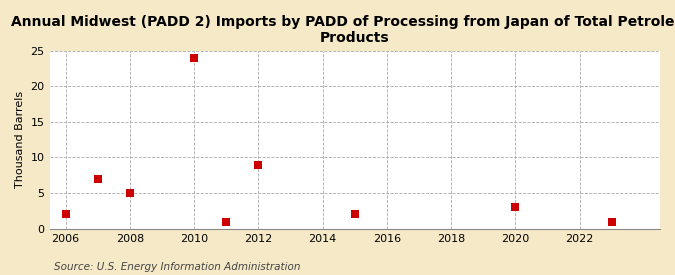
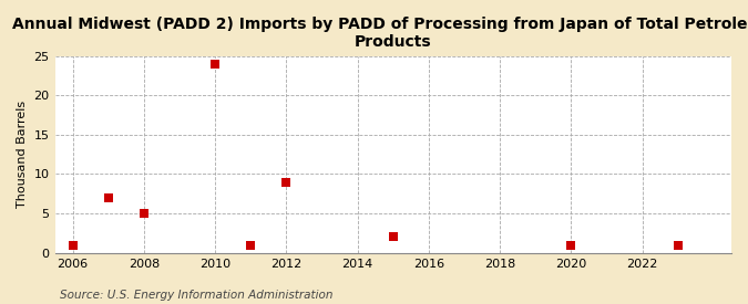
2006: 2 -> 1
2020: 3 -> 1
